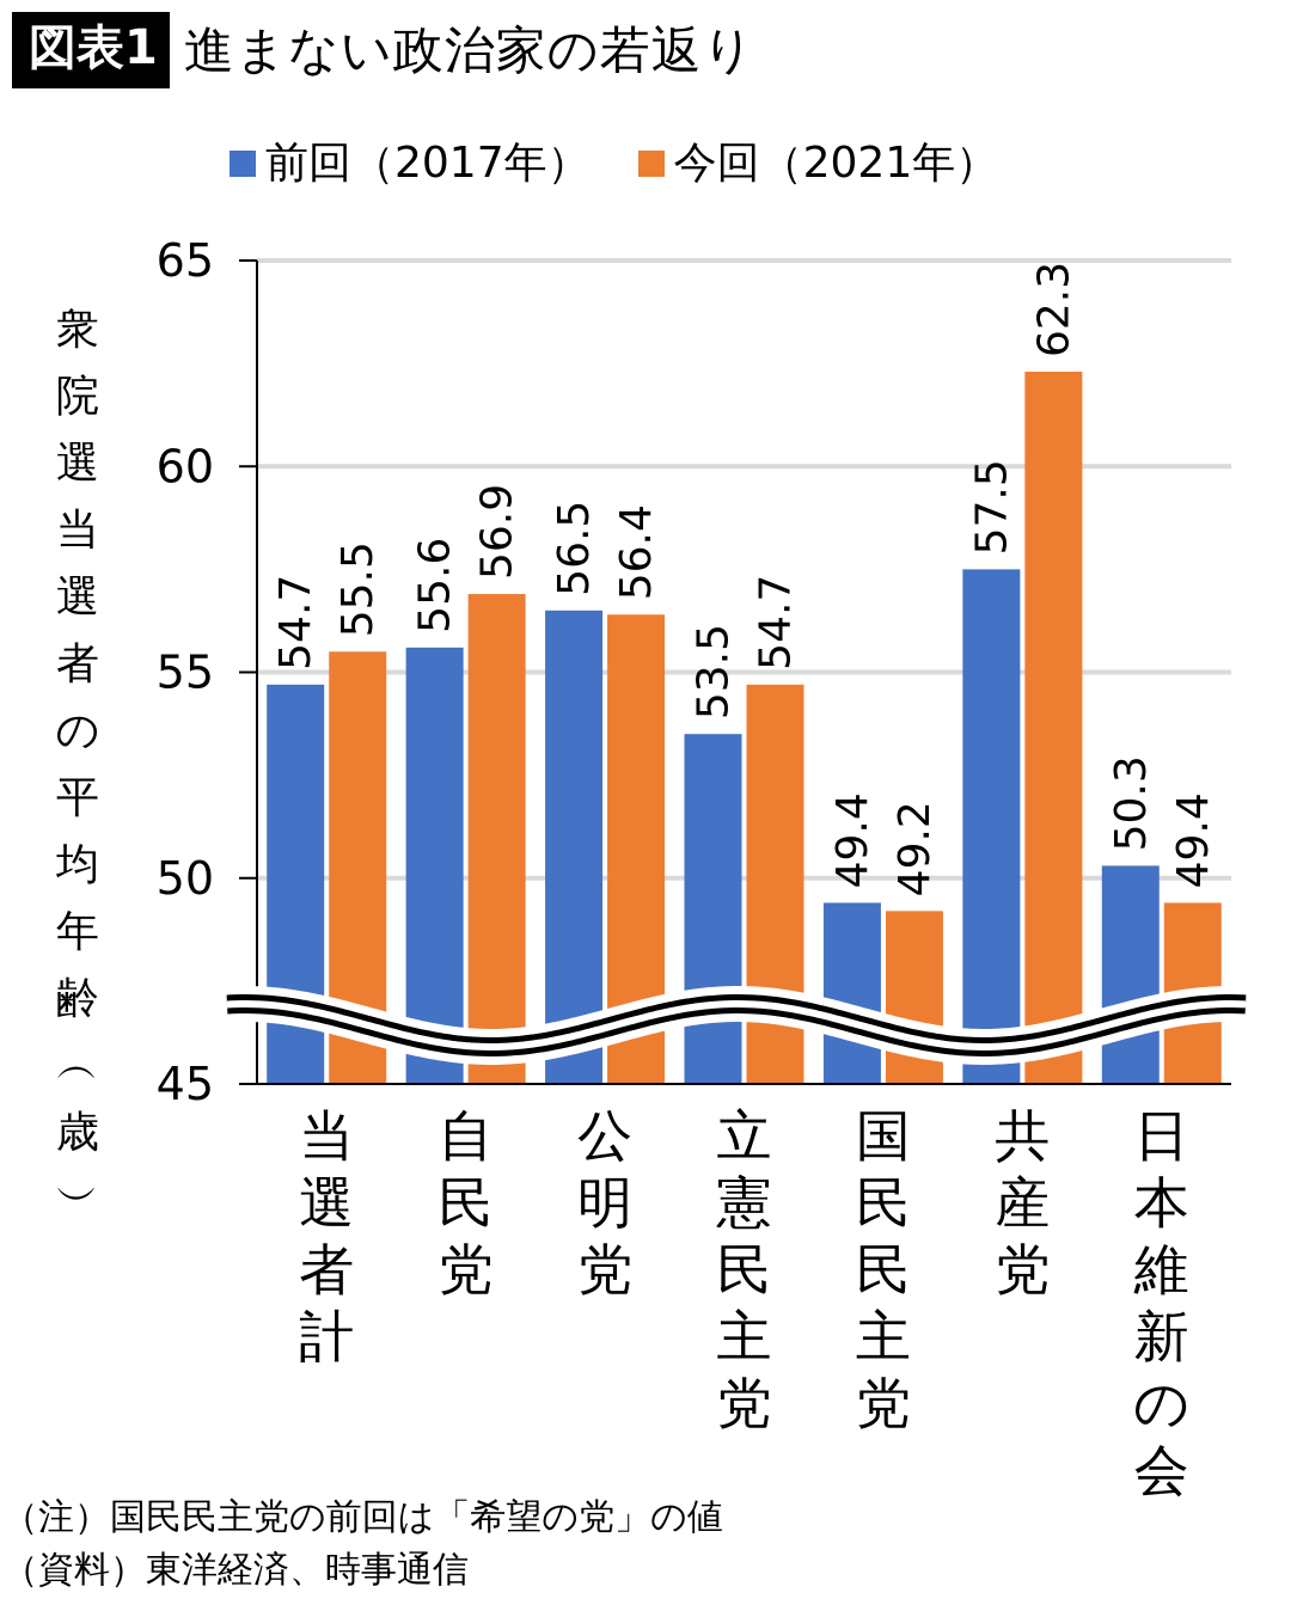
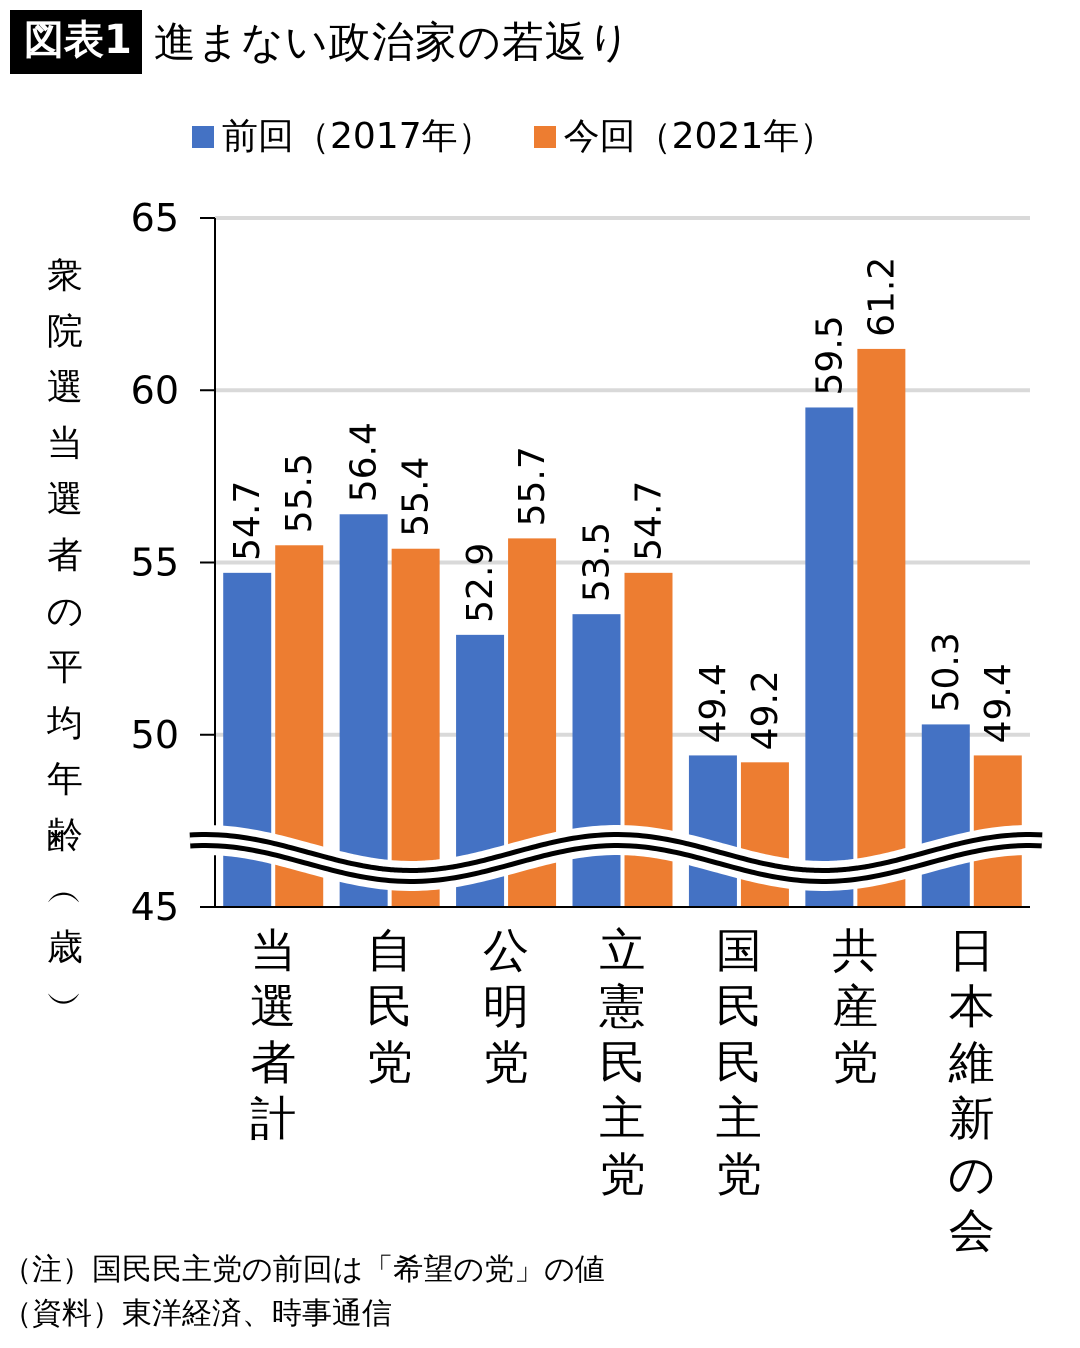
前回（2017年）/自民党: 55.6 -> 56.4
今回（2021年）/自民党: 56.9 -> 55.4
前回（2017年）/公明党: 56.5 -> 52.9
今回（2021年）/公明党: 56.4 -> 55.7
前回（2017年）/共産党: 57.5 -> 59.5
今回（2021年）/共産党: 62.3 -> 61.2
